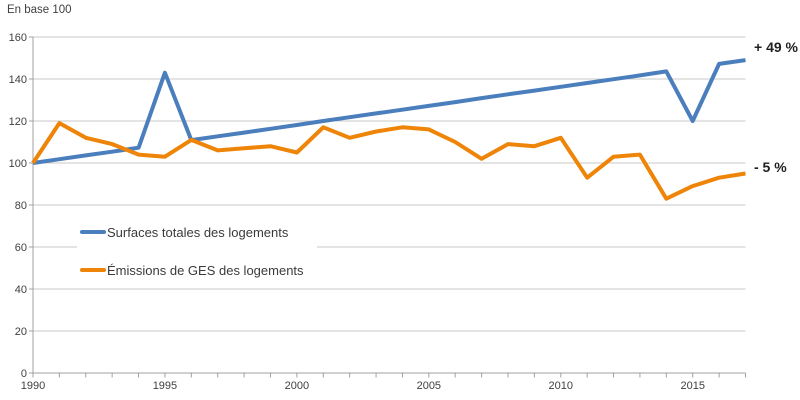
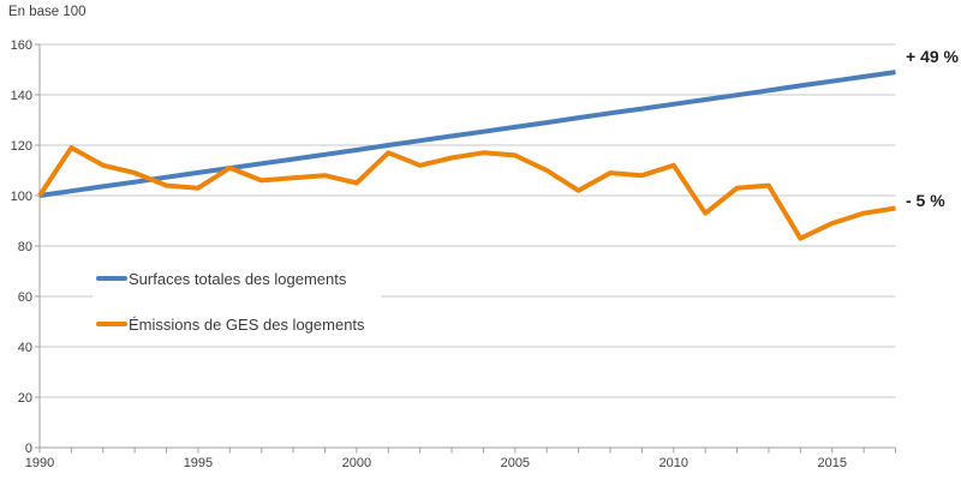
Surfaces totales des logements/1995: 143 -> 109
Surfaces totales des logements/2015: 120 -> 145
